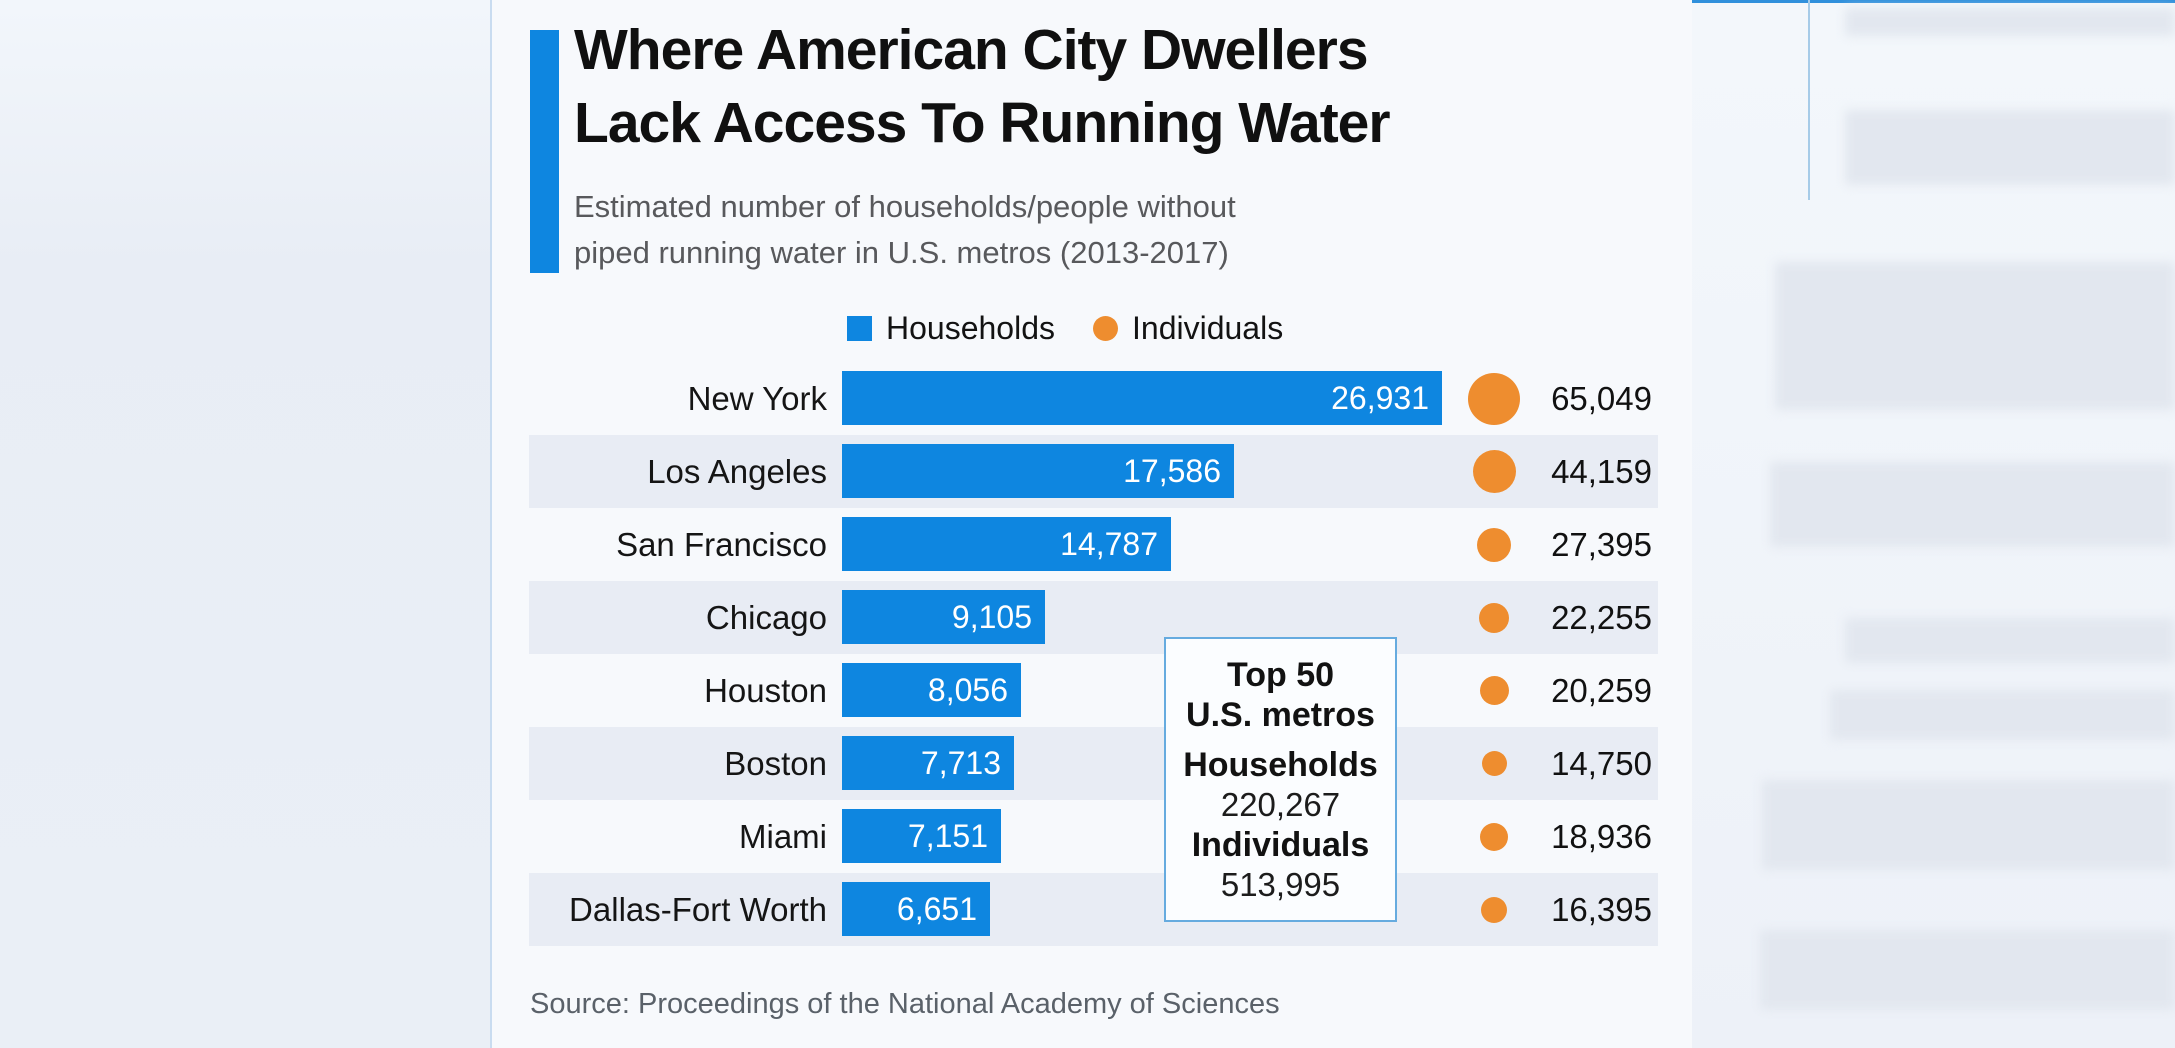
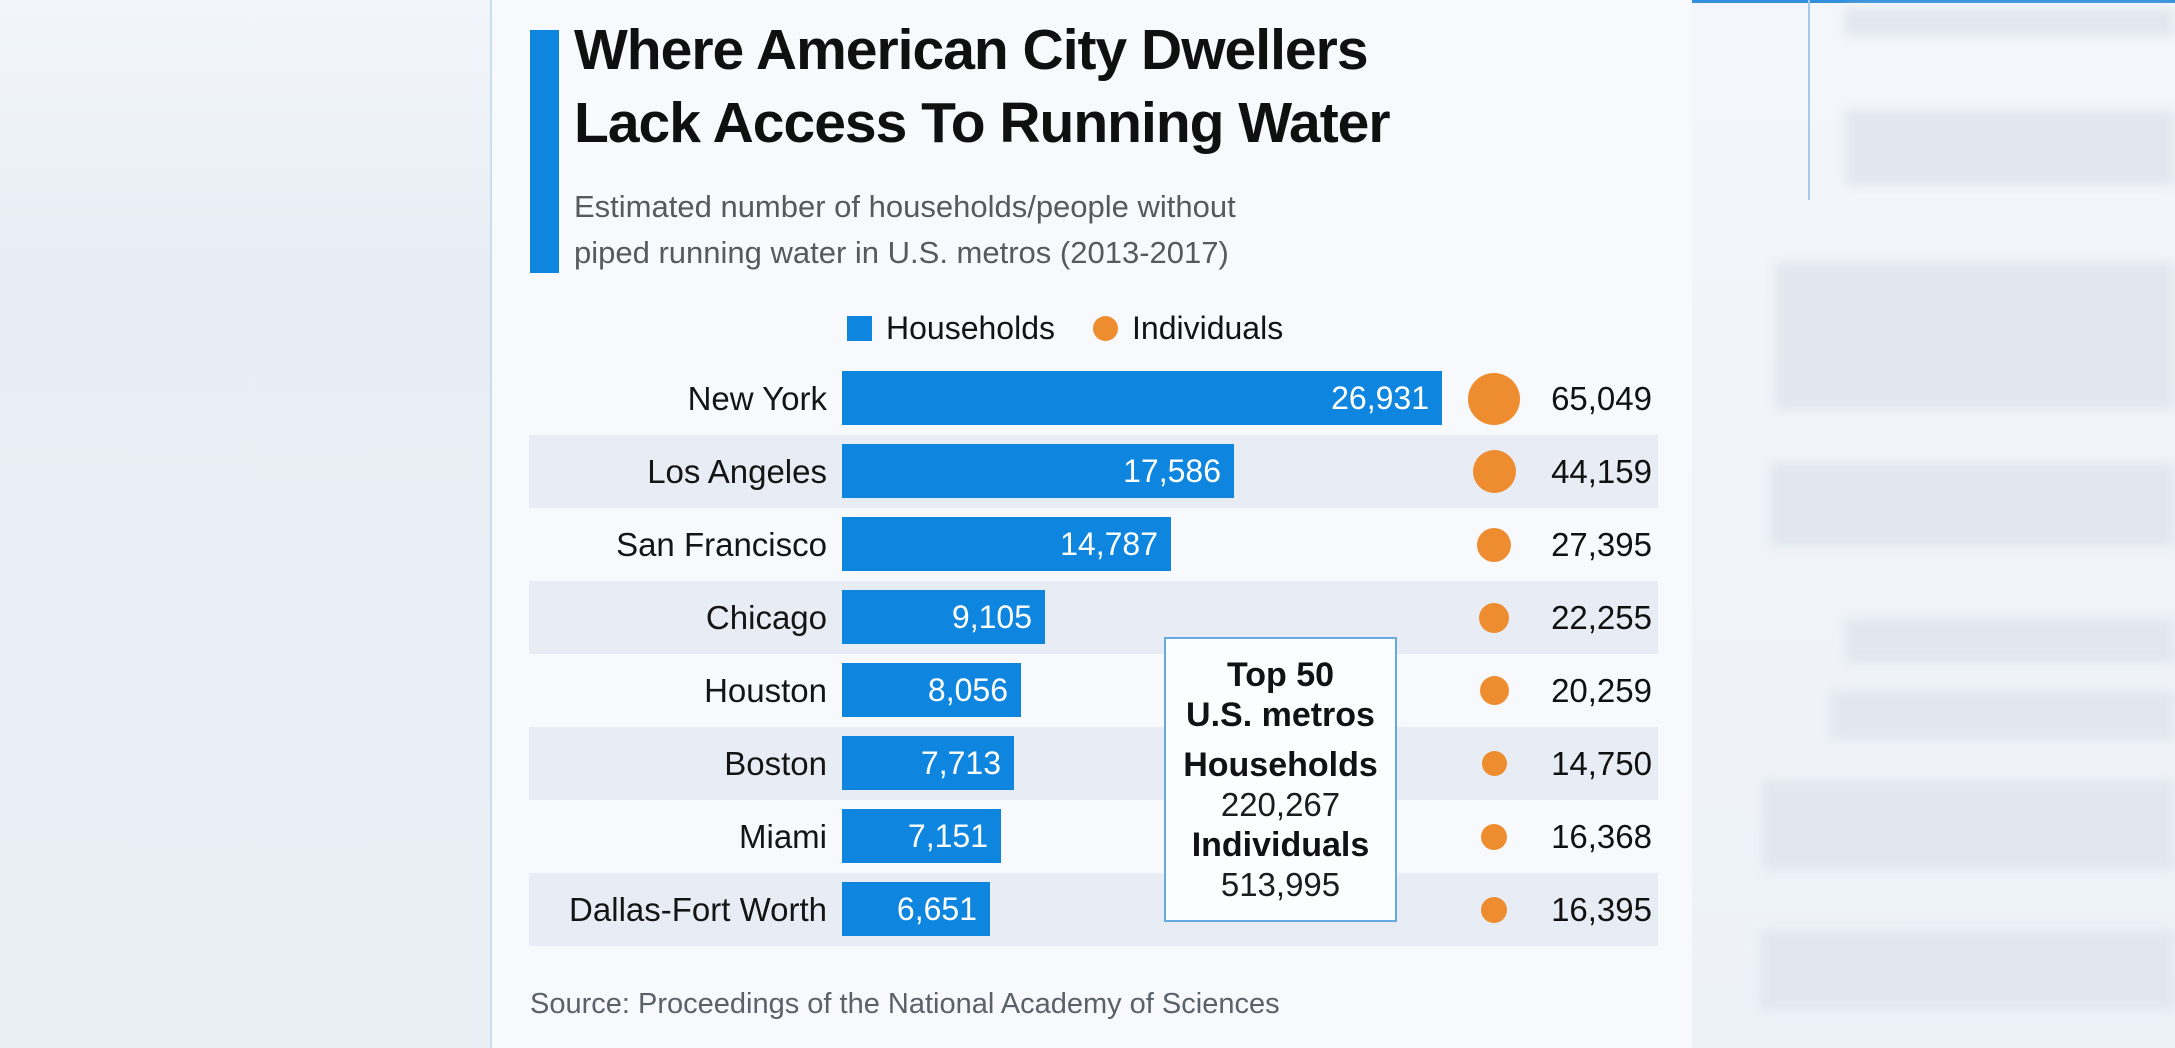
Individuals/Miami: 18,936 -> 16,368
